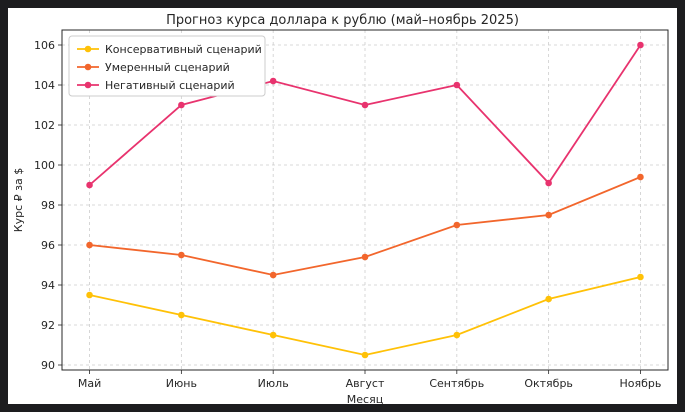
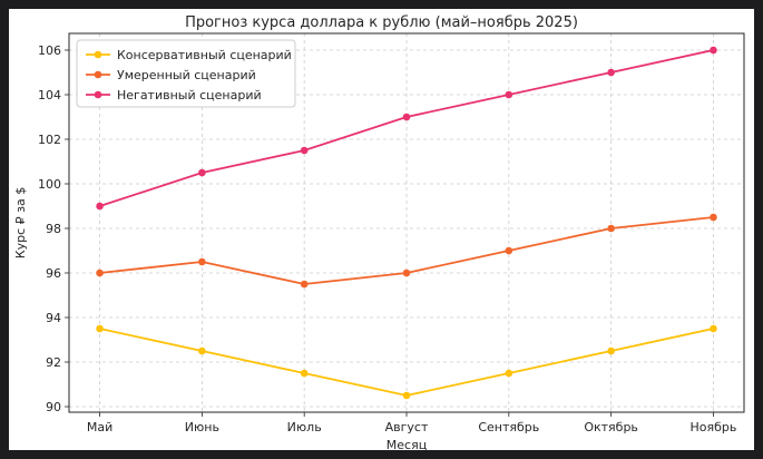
Умеренный сценарий/Июнь: 95.5 -> 96.5
Негативный сценарий/Июнь: 103.0 -> 100.5
Умеренный сценарий/Июль: 94.5 -> 95.5
Негативный сценарий/Июль: 104.2 -> 101.5
Умеренный сценарий/Август: 95.4 -> 96.0
Консервативный сценарий/Октябрь: 93.3 -> 92.5
Умеренный сценарий/Октябрь: 97.5 -> 98.0
Негативный сценарий/Октябрь: 99.1 -> 105.0
Консервативный сценарий/Ноябрь: 94.4 -> 93.5
Умеренный сценарий/Ноябрь: 99.4 -> 98.5
